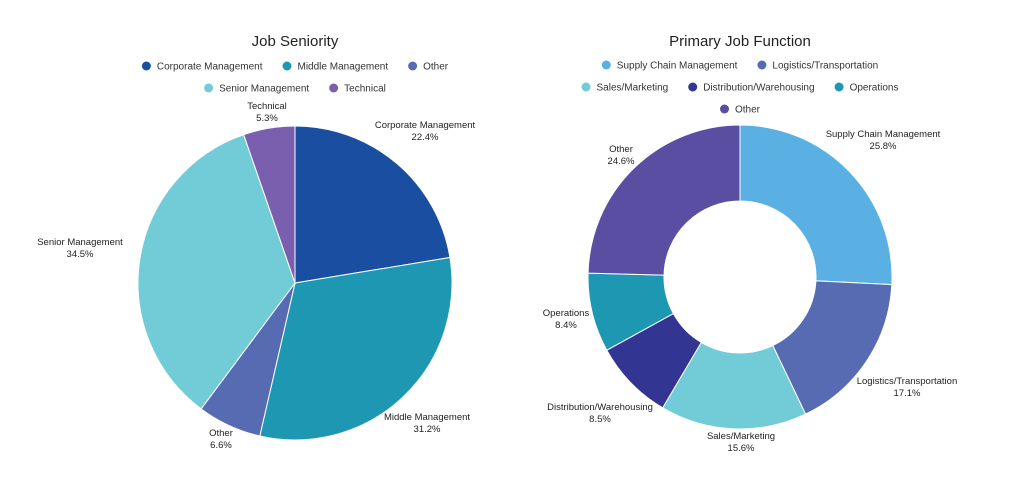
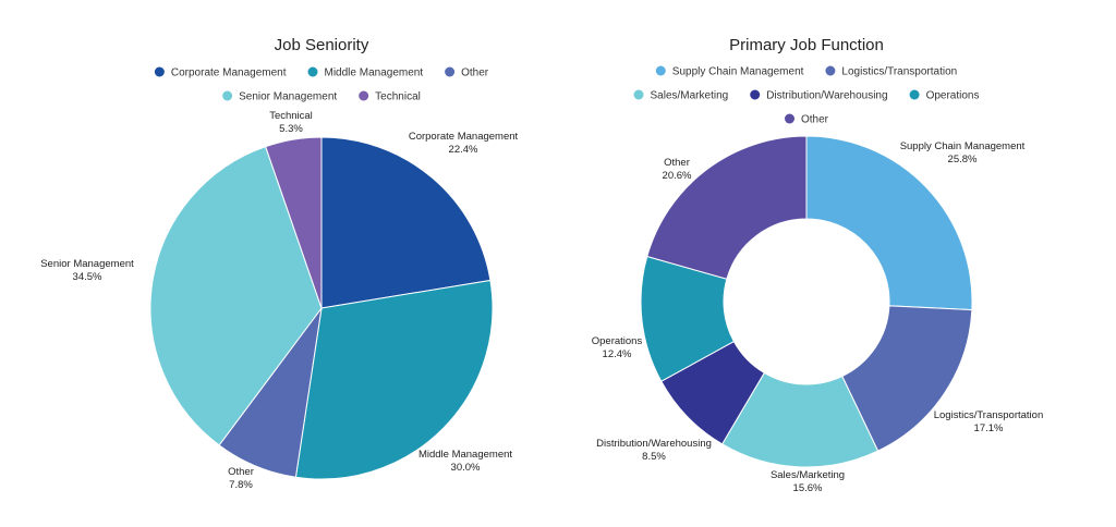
Job Seniority/Middle Management: 31.2% -> 30.0%
Job Seniority/Other: 6.6% -> 7.8%
Primary Job Function/Operations: 8.4% -> 12.4%
Primary Job Function/Other: 24.6% -> 20.6%
